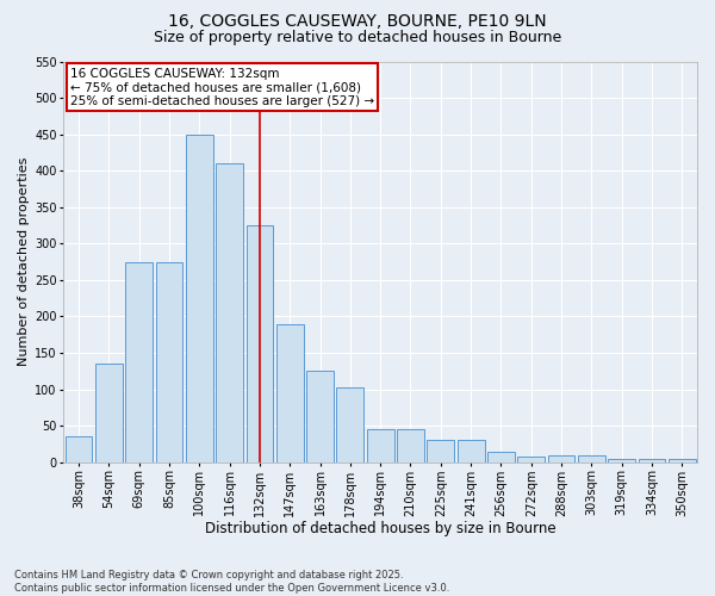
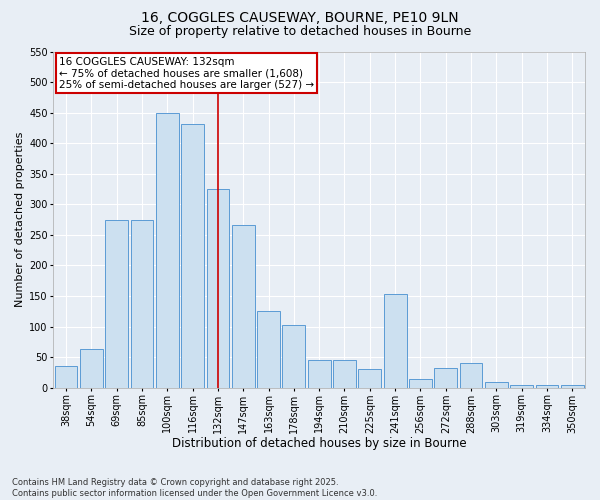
54sqm: 135 -> 64
116sqm: 410 -> 432
147sqm: 190 -> 266
241sqm: 30 -> 154
272sqm: 7 -> 32
288sqm: 10 -> 40
